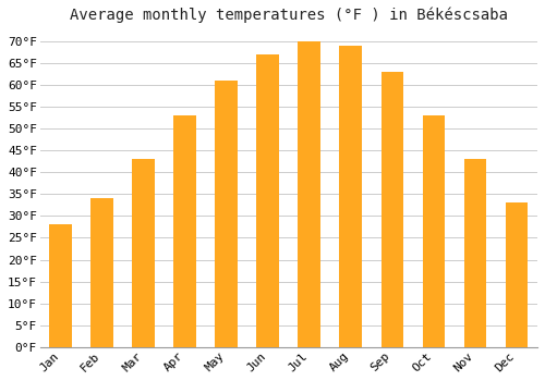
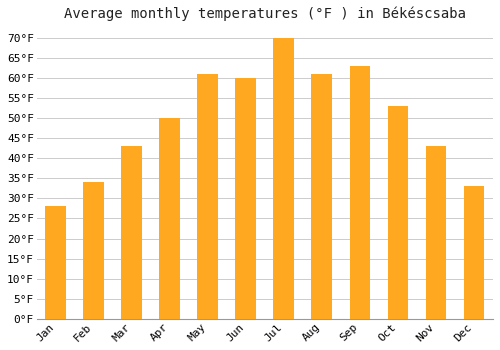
Apr: 53°F -> 50°F
Jun: 67°F -> 60°F
Aug: 69°F -> 61°F
